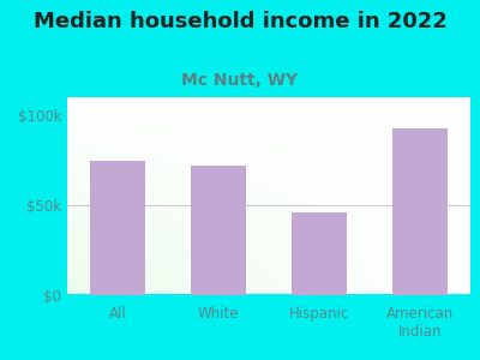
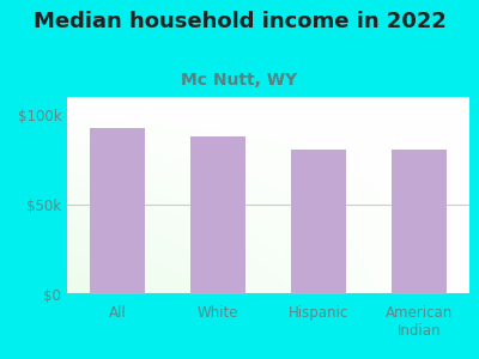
All: $75k -> $93k
White: $72k -> $88k
Hispanic: $46k -> $81k
American Indian: $93k -> $81k
